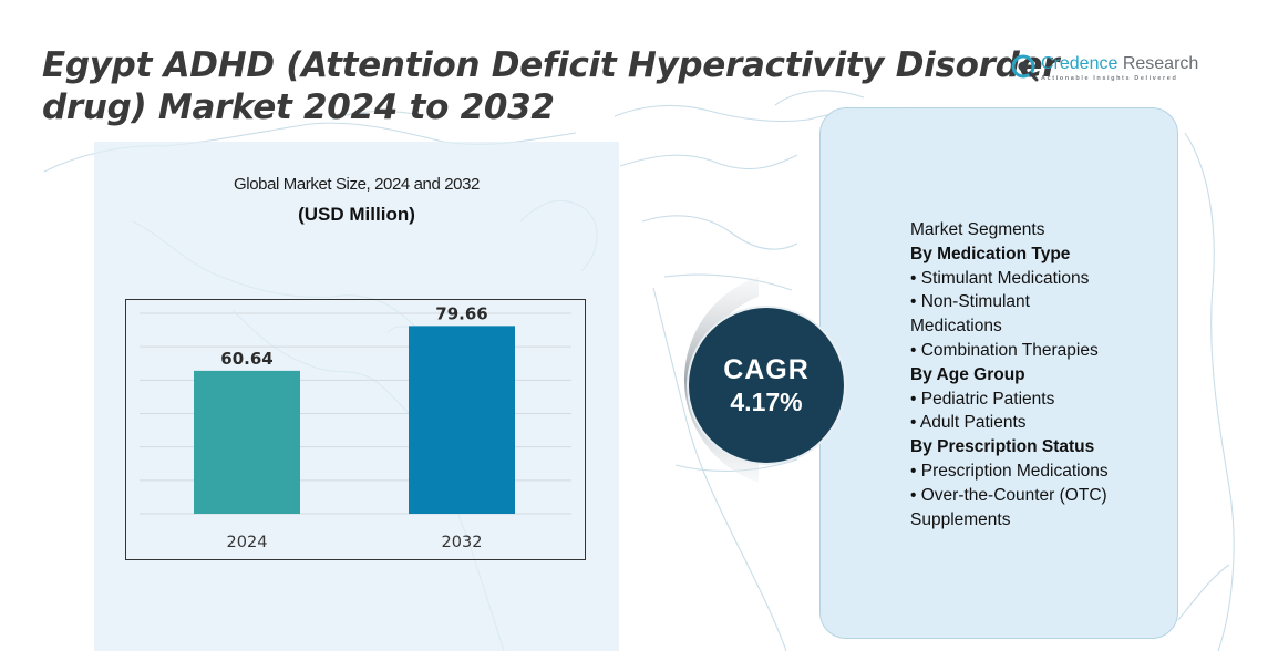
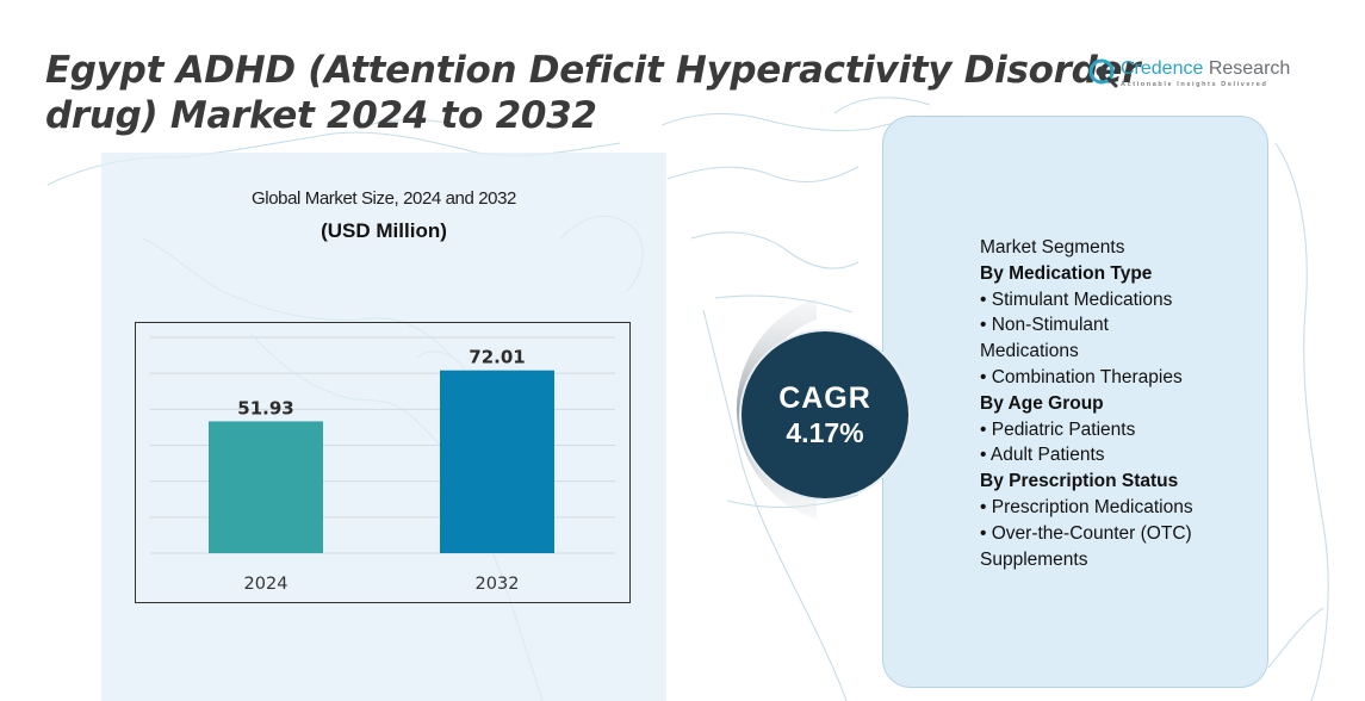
2024: 60.64 -> 51.93
2032: 79.66 -> 72.01
